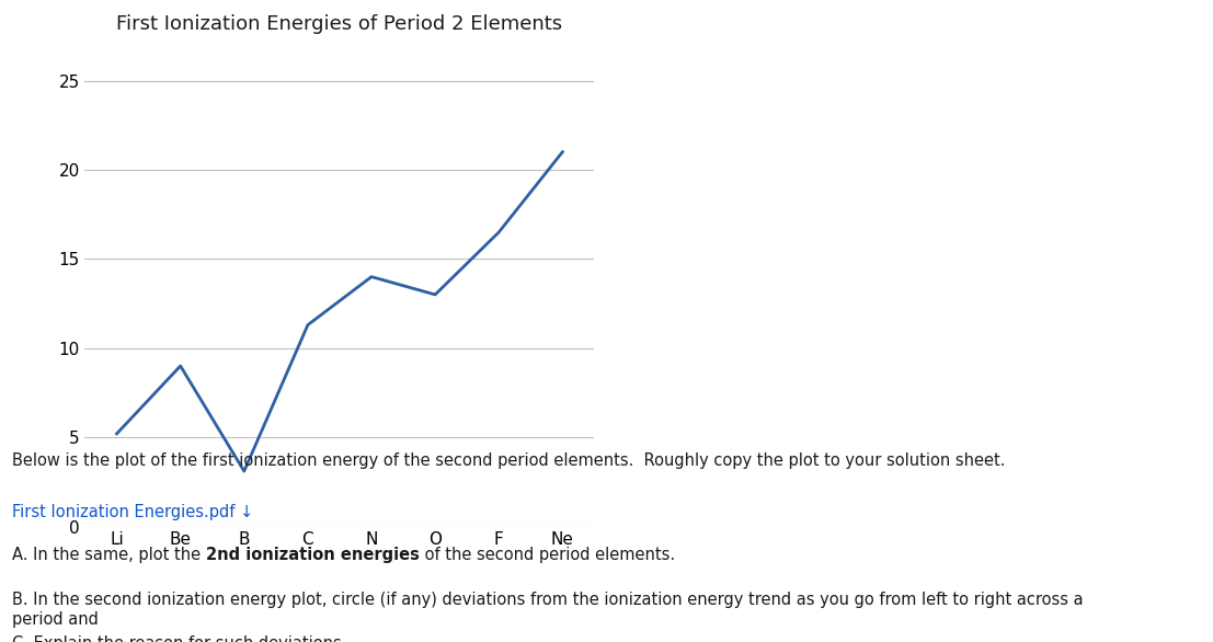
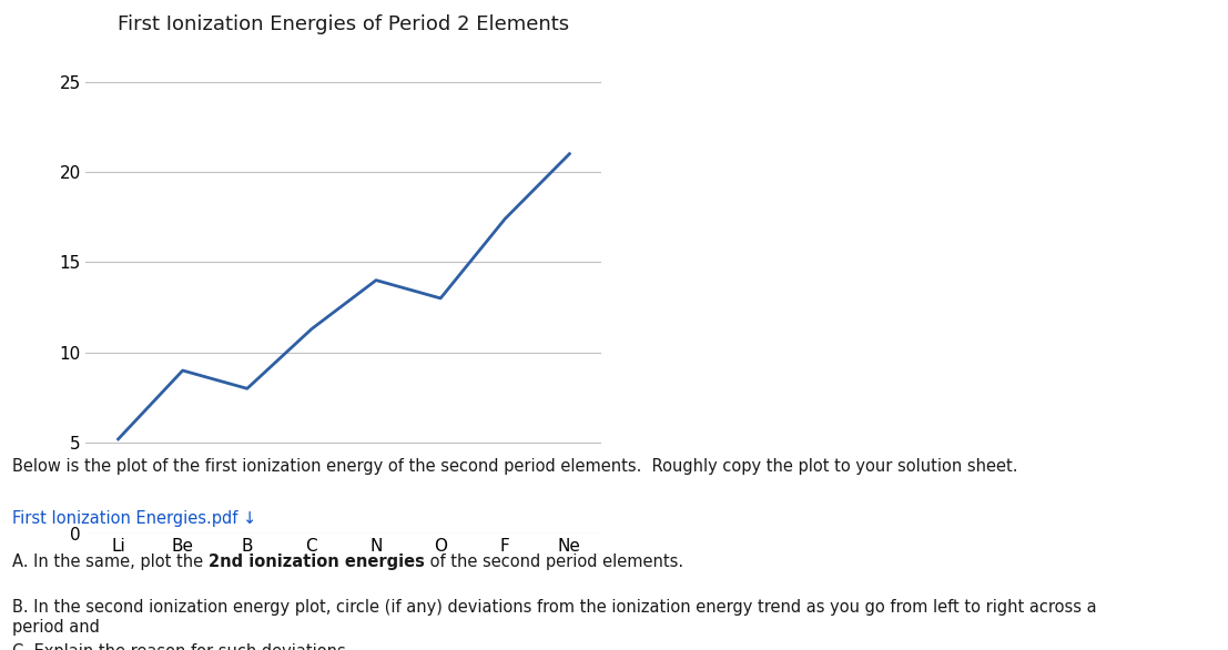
B: 3.1 -> 8.0
F: 16.5 -> 17.4
